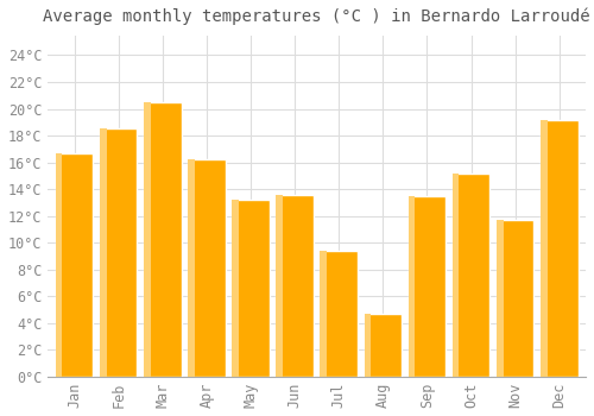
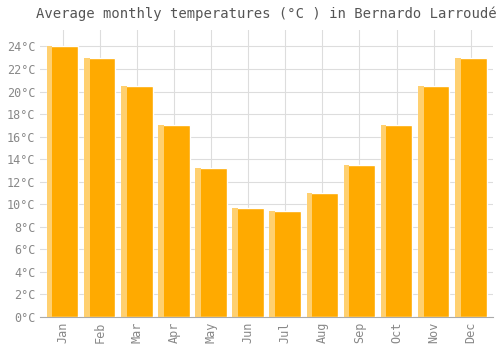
Jan: 16.7°C -> 24.0°C
Feb: 18.5°C -> 23.0°C
Apr: 16.2°C -> 17.0°C
Jun: 13.6°C -> 9.7°C
Aug: 4.7°C -> 11.0°C
Oct: 15.2°C -> 17.0°C
Nov: 11.7°C -> 20.5°C
Dec: 19.2°C -> 23.0°C
